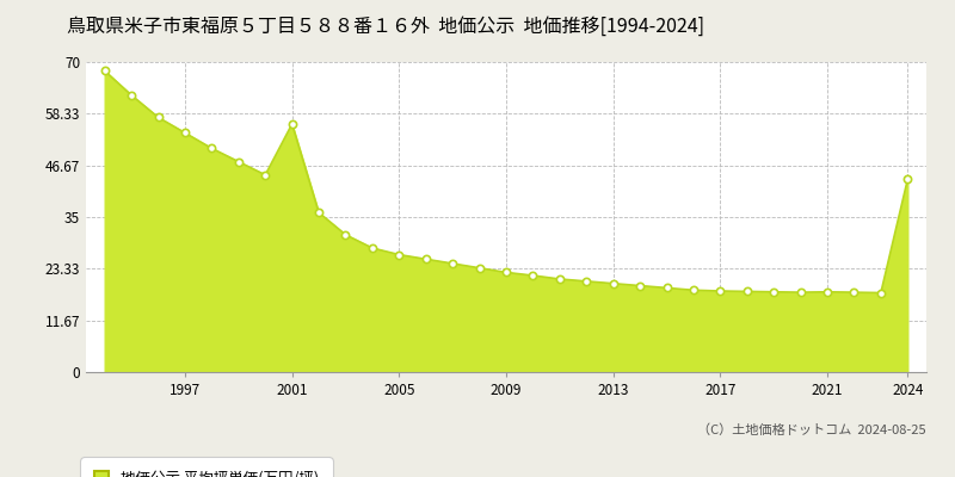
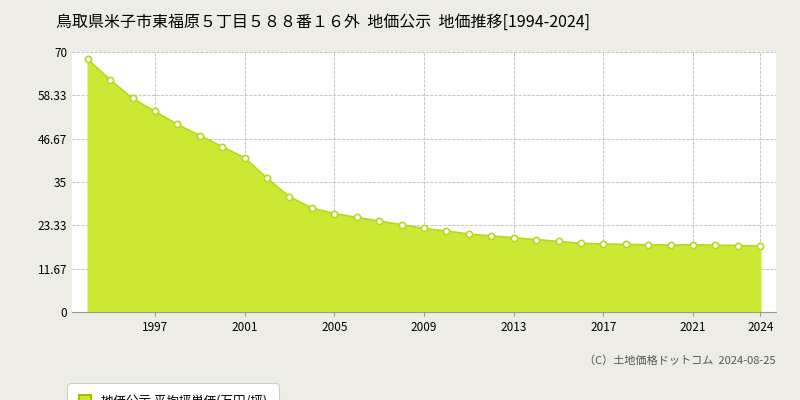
2001: 56.0 -> 41.5
2024: 43.5 -> 17.8
